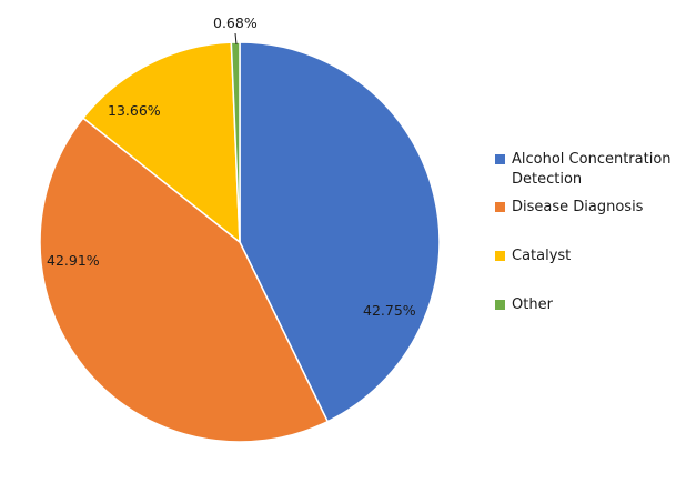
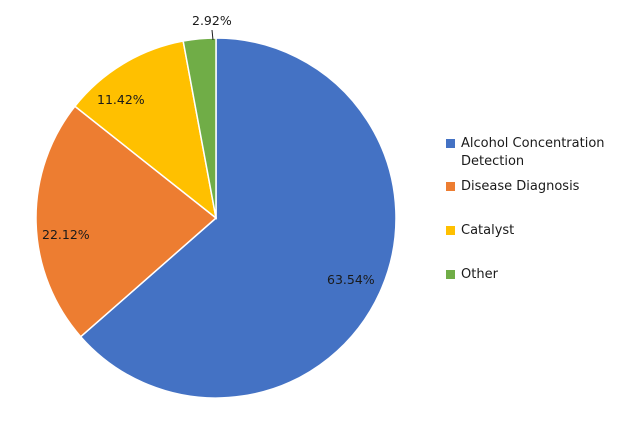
Alcohol Concentration Detection: 42.75% -> 63.54%
Disease Diagnosis: 42.91% -> 22.12%
Catalyst: 13.66% -> 11.42%
Other: 0.68% -> 2.92%
